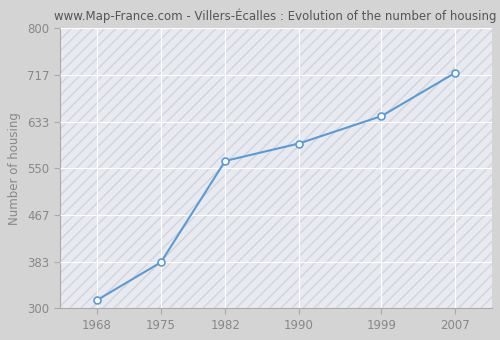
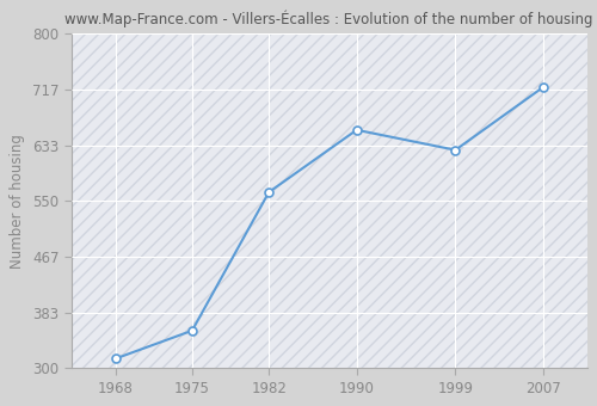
1975: 382 -> 356
1990: 594 -> 656
1999: 643 -> 626
